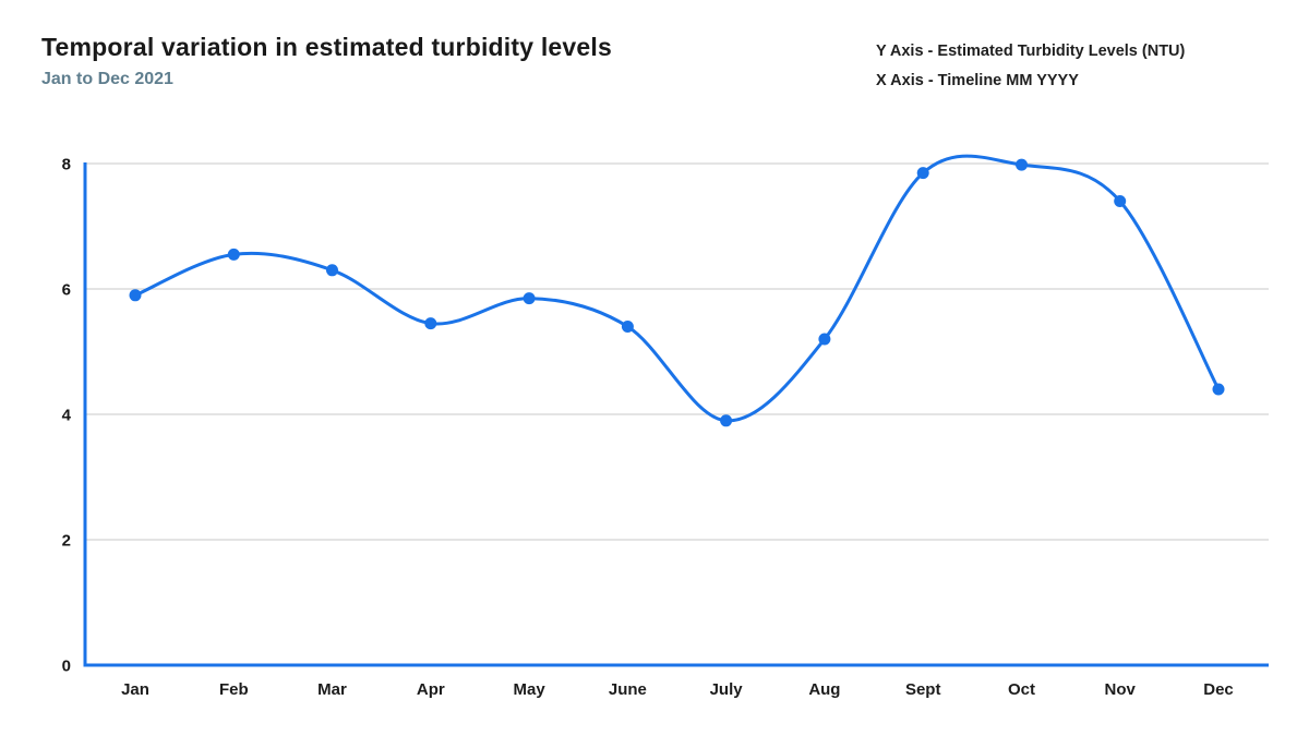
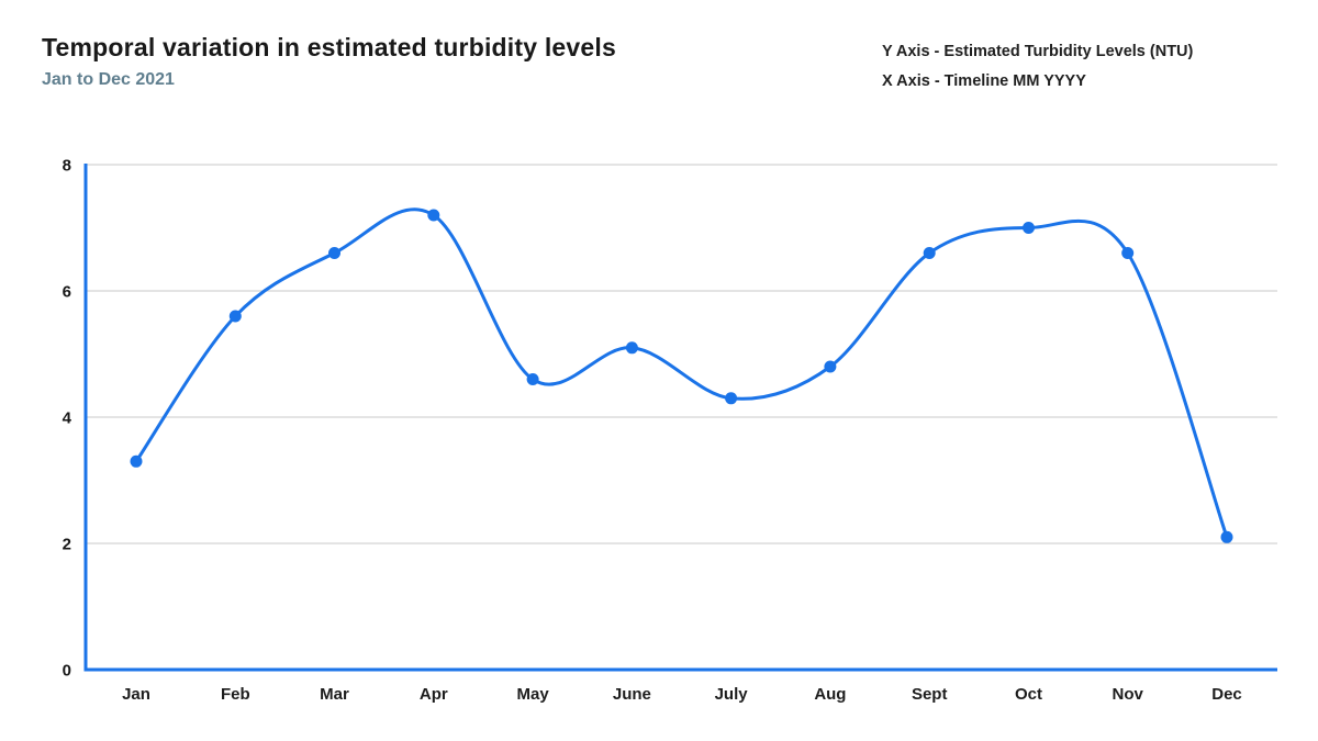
Jan: 5.9 -> 3.3
Feb: 6.5 -> 5.6
Mar: 6.3 -> 6.6
Apr: 5.5 -> 7.2
May: 5.8 -> 4.6
June: 5.4 -> 5.1
July: 3.9 -> 4.3
Aug: 5.2 -> 4.8
Sept: 7.8 -> 6.6
Oct: 8.0 -> 7.0
Nov: 7.4 -> 6.6
Dec: 4.4 -> 2.1
